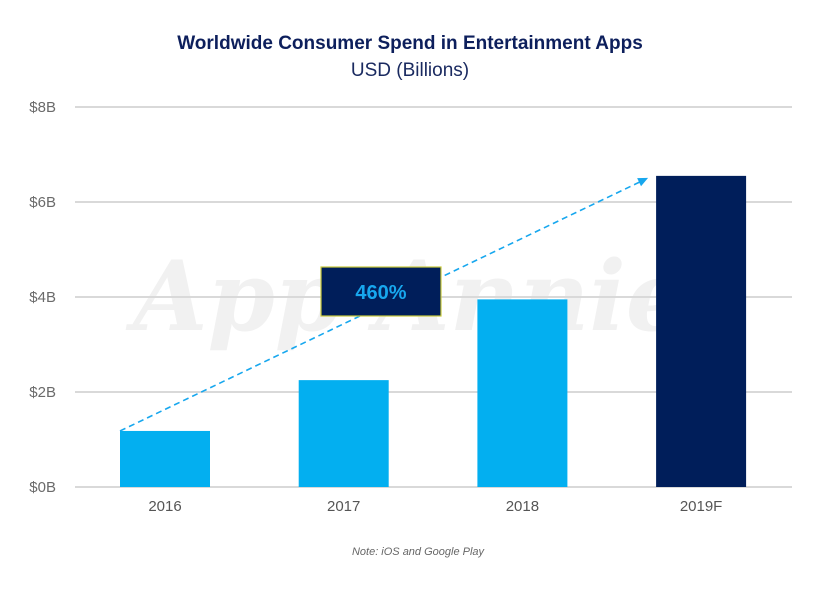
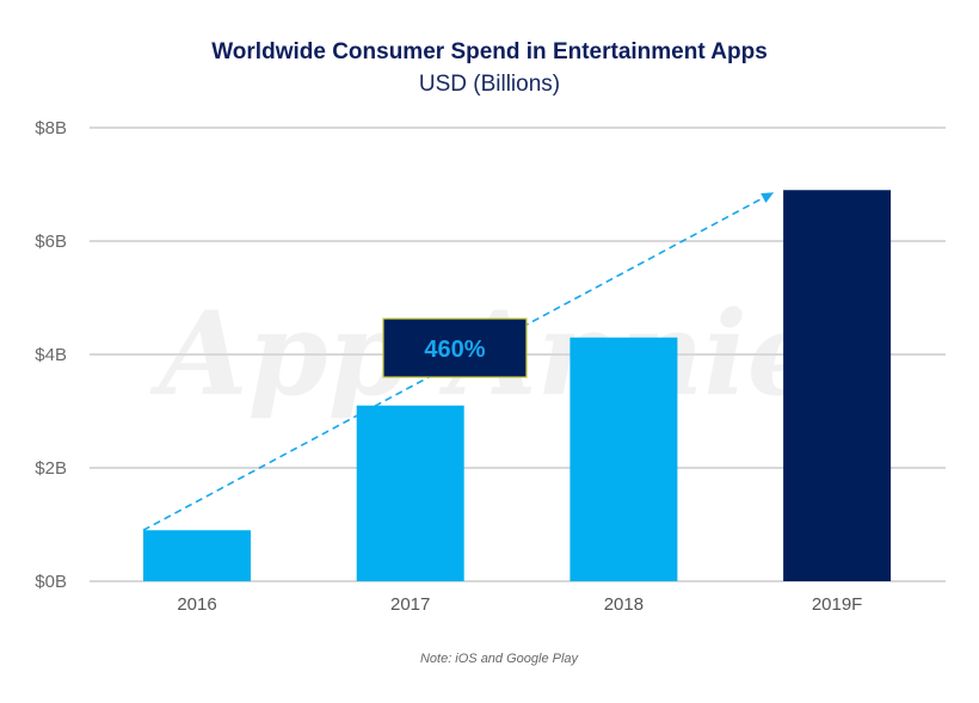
2016: $1.2B -> $0.9B
2017: $2.2B -> $3.1B
2018: $4.0B -> $4.3B
2019F: $6.5B -> $6.9B
